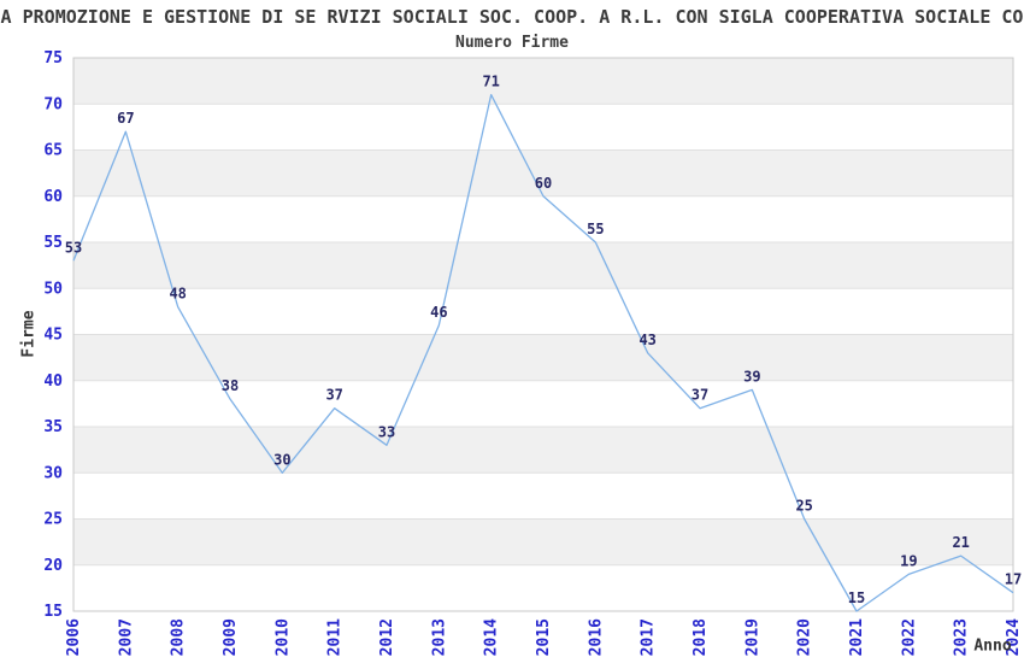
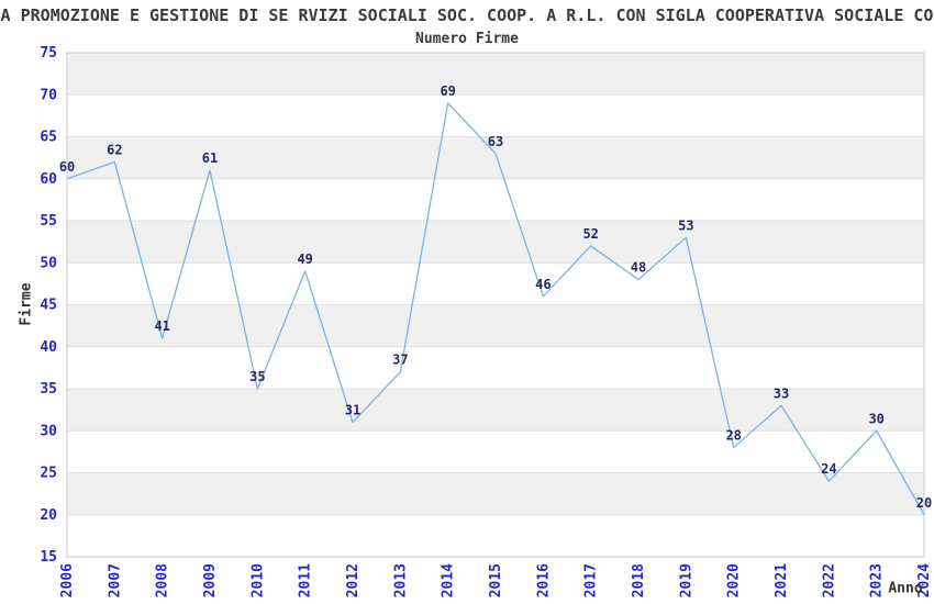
2006: 53 -> 60
2007: 67 -> 62
2008: 48 -> 41
2009: 38 -> 61
2010: 30 -> 35
2011: 37 -> 49
2012: 33 -> 31
2013: 46 -> 37
2014: 71 -> 69
2015: 60 -> 63
2016: 55 -> 46
2017: 43 -> 52
2018: 37 -> 48
2019: 39 -> 53
2020: 25 -> 28
2021: 15 -> 33
2022: 19 -> 24
2023: 21 -> 30
2024: 17 -> 20
